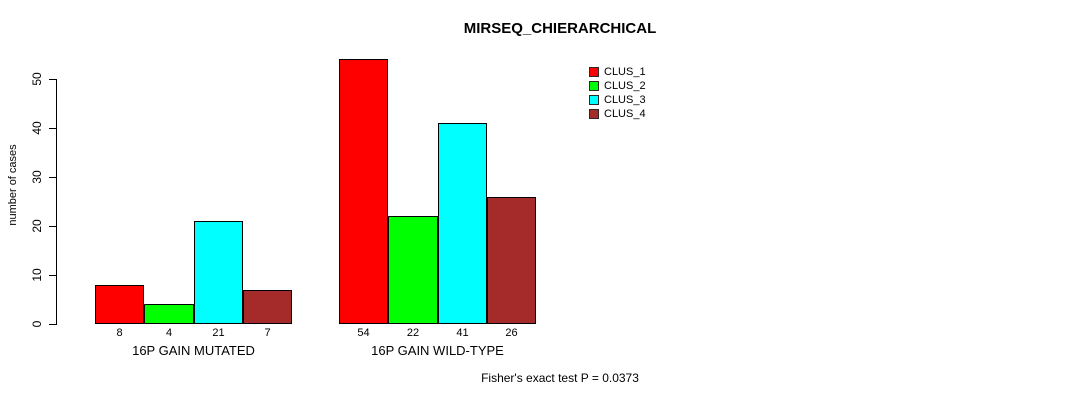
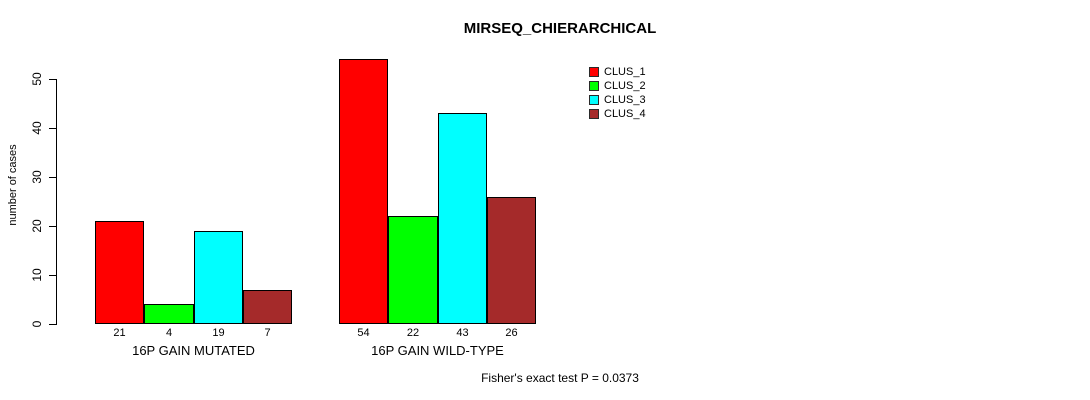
CLUS_1/16P GAIN MUTATED: 8 -> 21
CLUS_3/16P GAIN MUTATED: 21 -> 19
CLUS_3/16P GAIN WILD-TYPE: 41 -> 43
